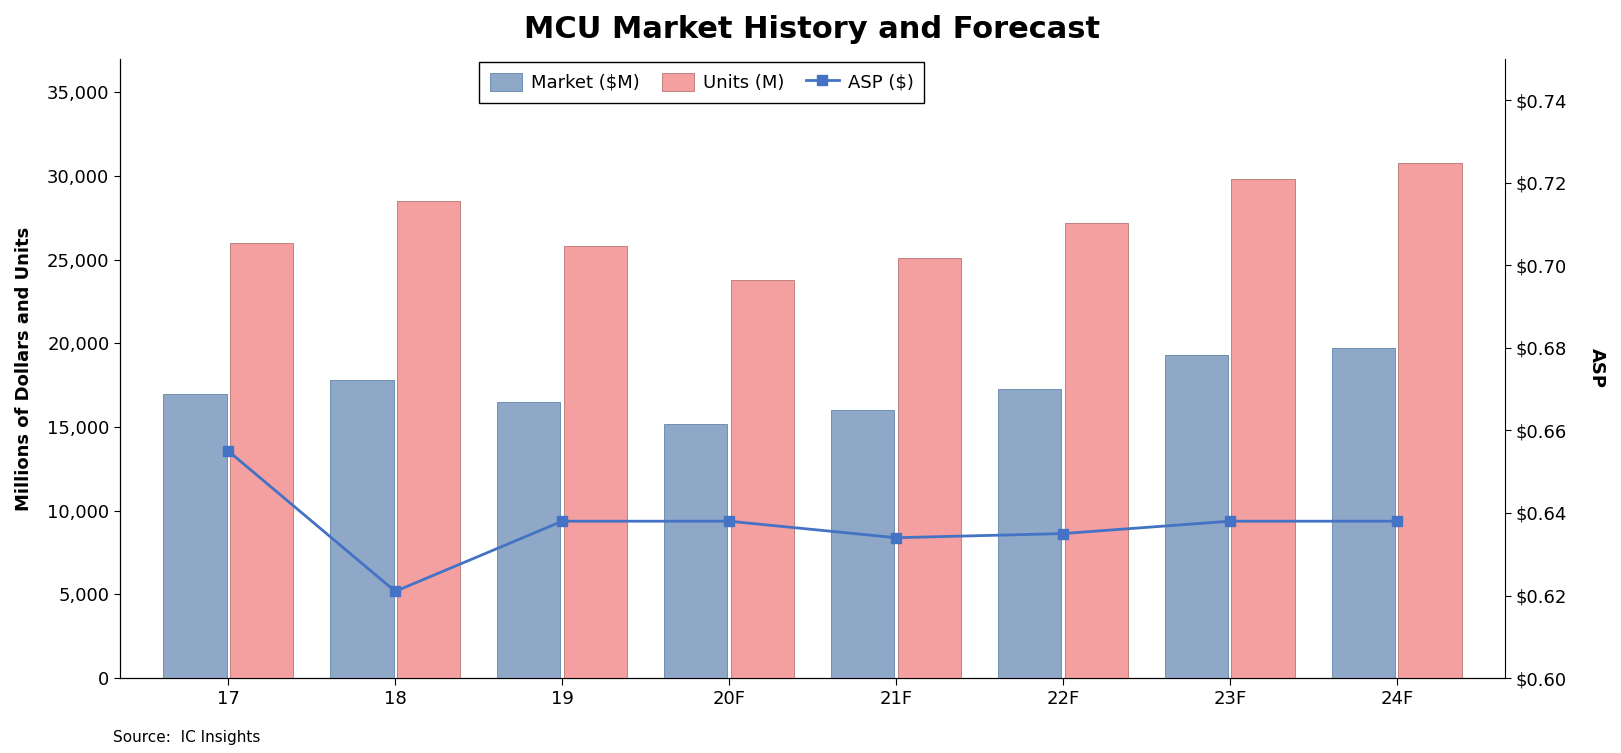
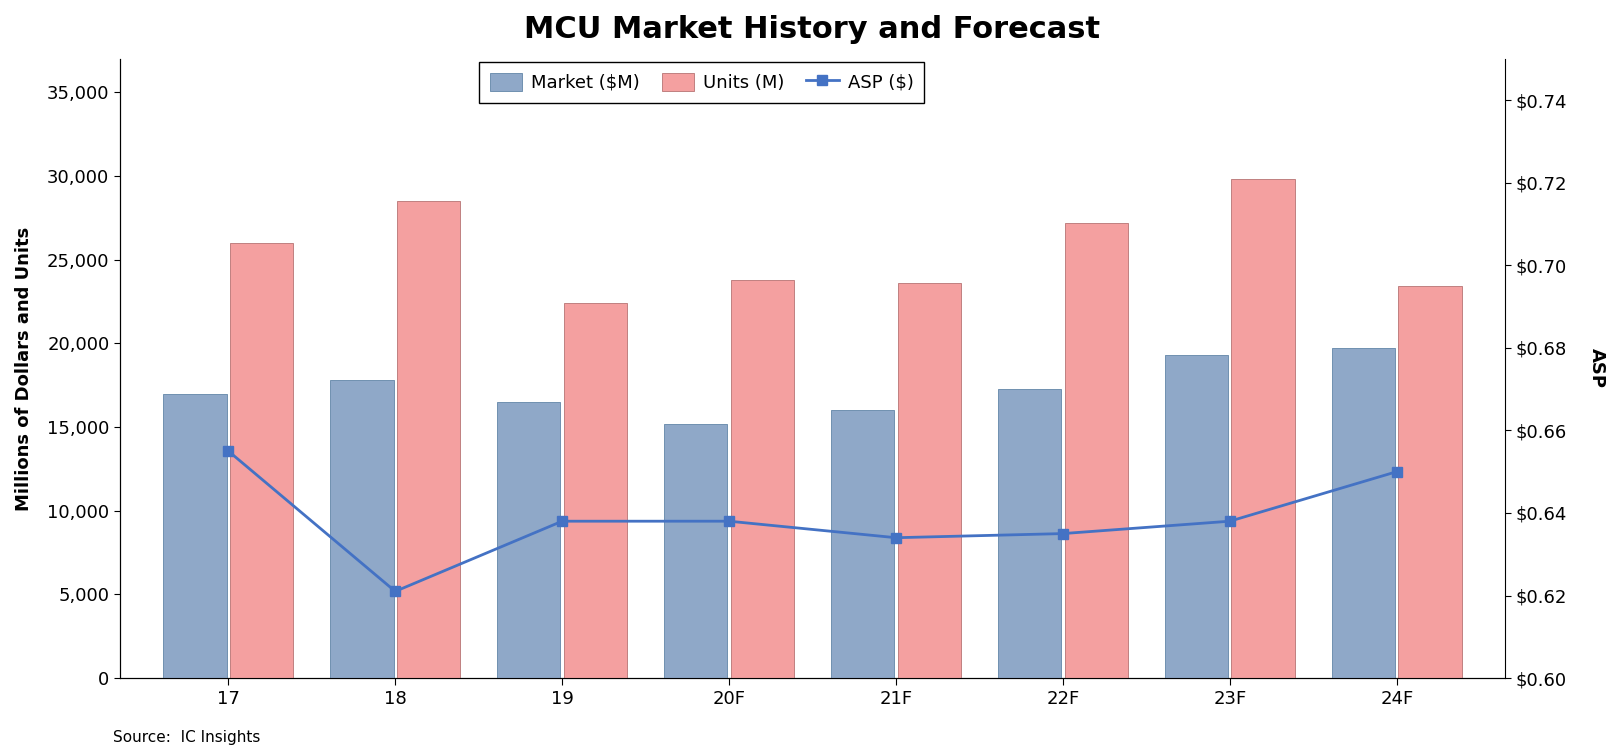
Units (M)/19: 25,800 -> 22,400
Units (M)/21F: 25,100 -> 23,600
ASP ($)/24F: $0.638 -> $0.650
Units (M)/24F: 30,800 -> 23,400
